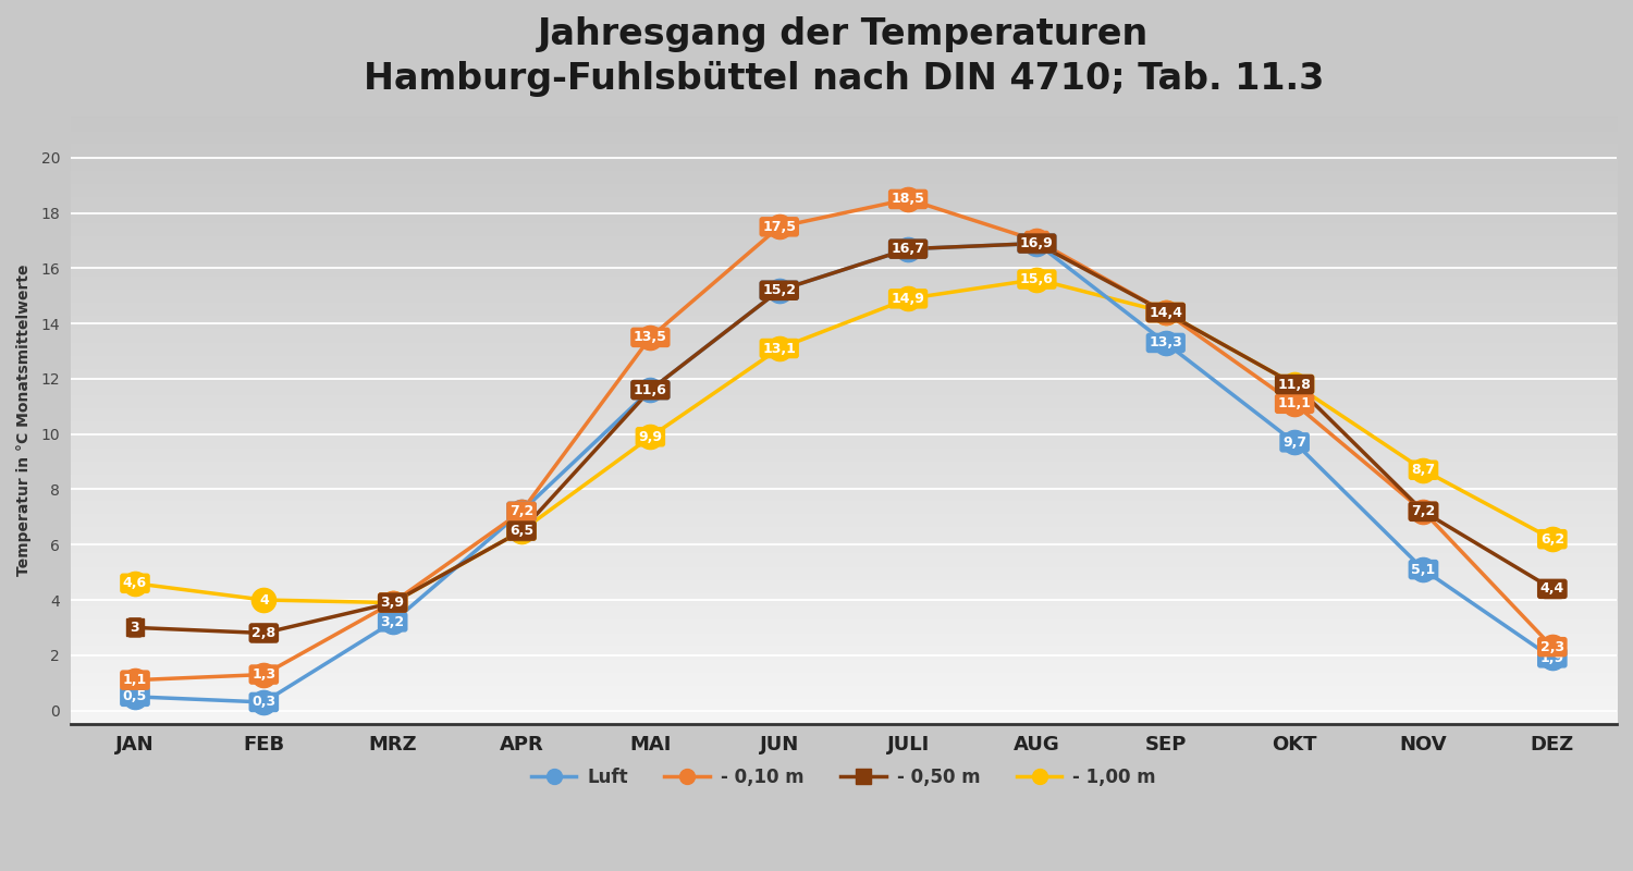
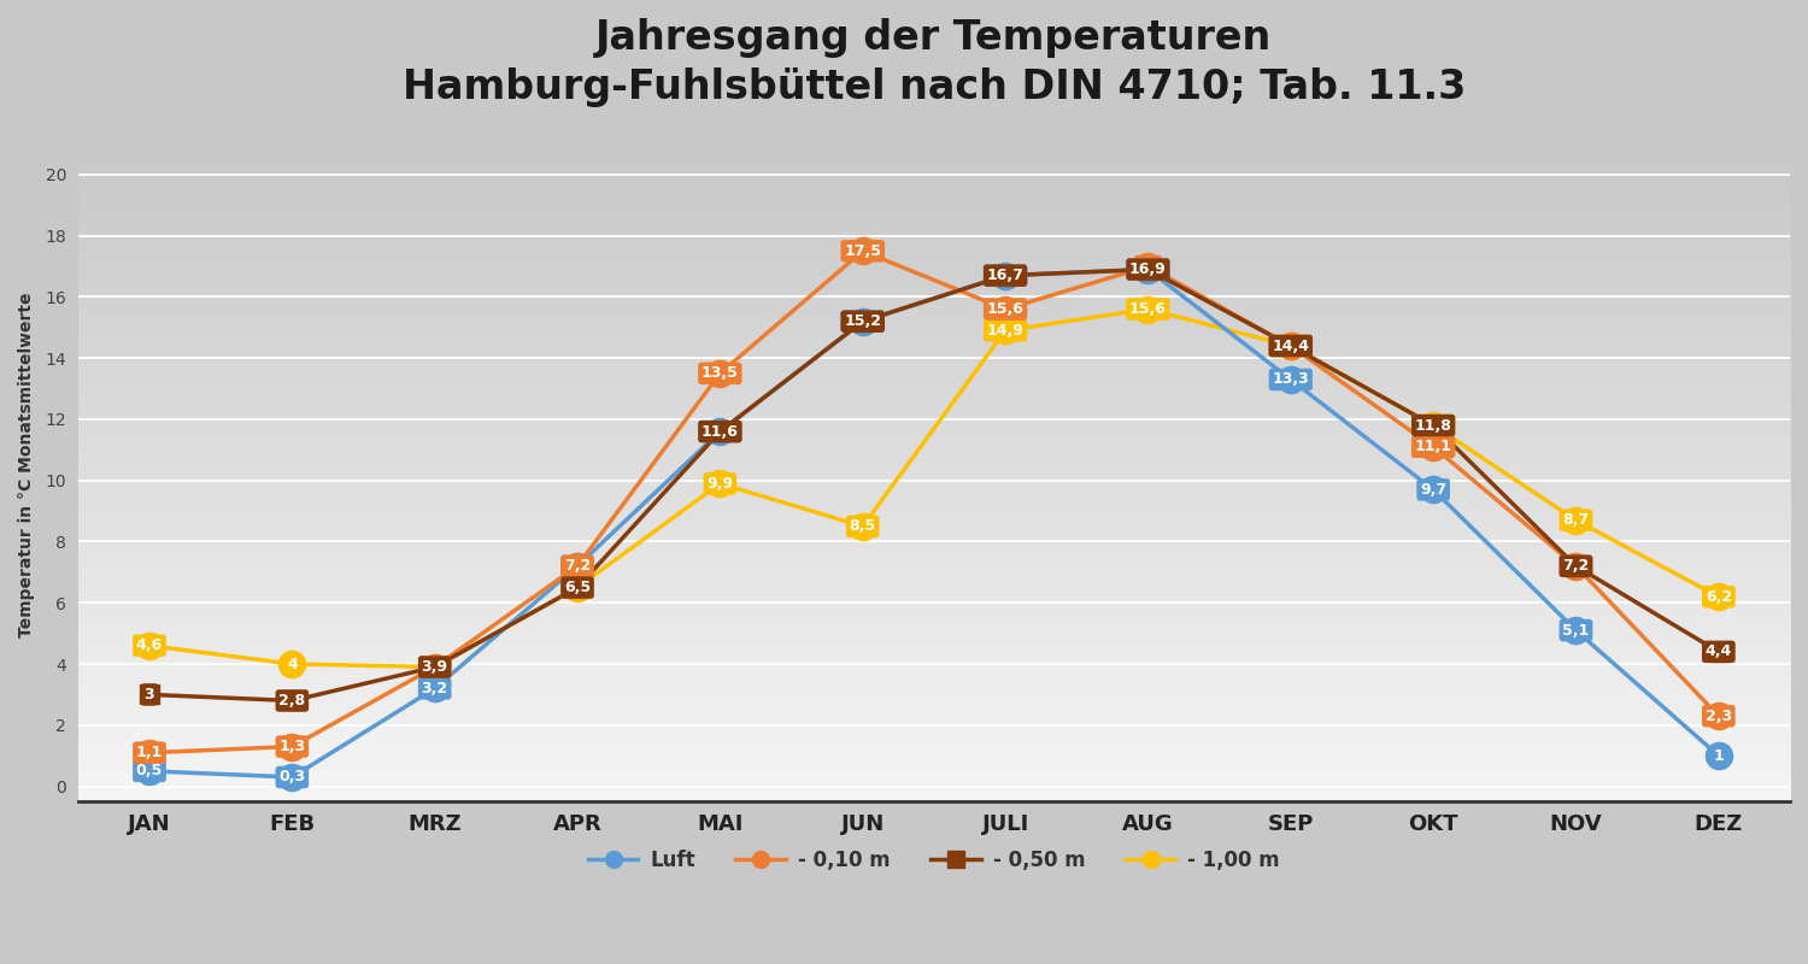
- 1,00 m/JUN: 13,1 -> 8,5
- 0,10 m/JULI: 18,5 -> 15,6
Luft/DEZ: 1.9 -> 1.0
